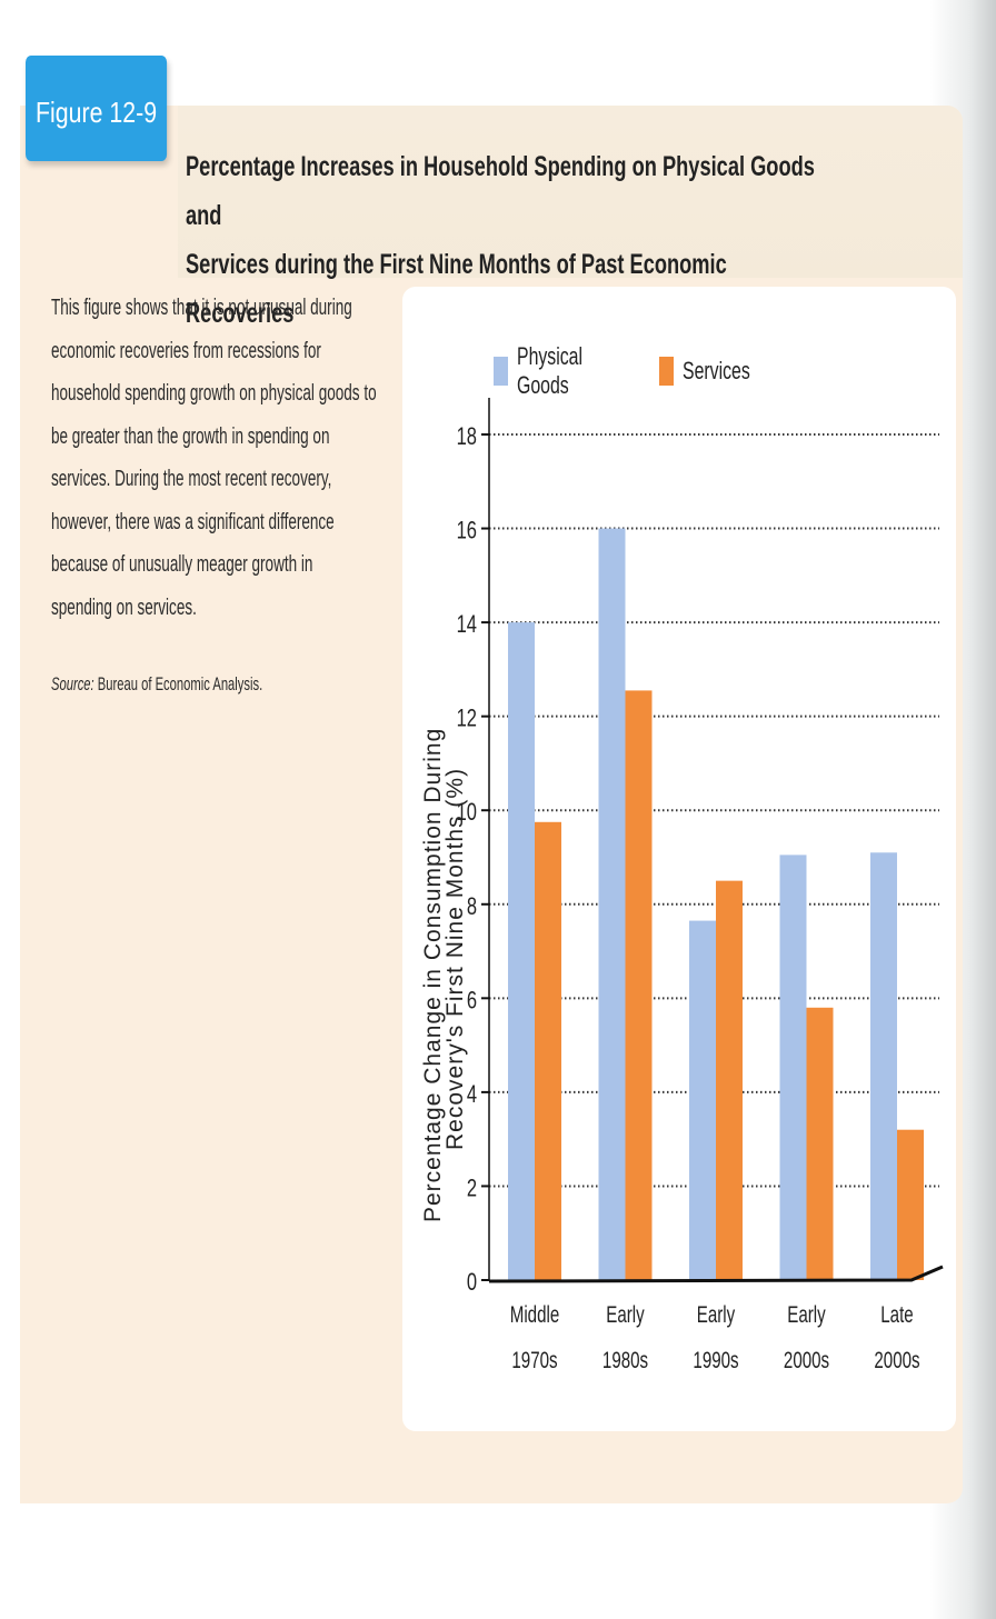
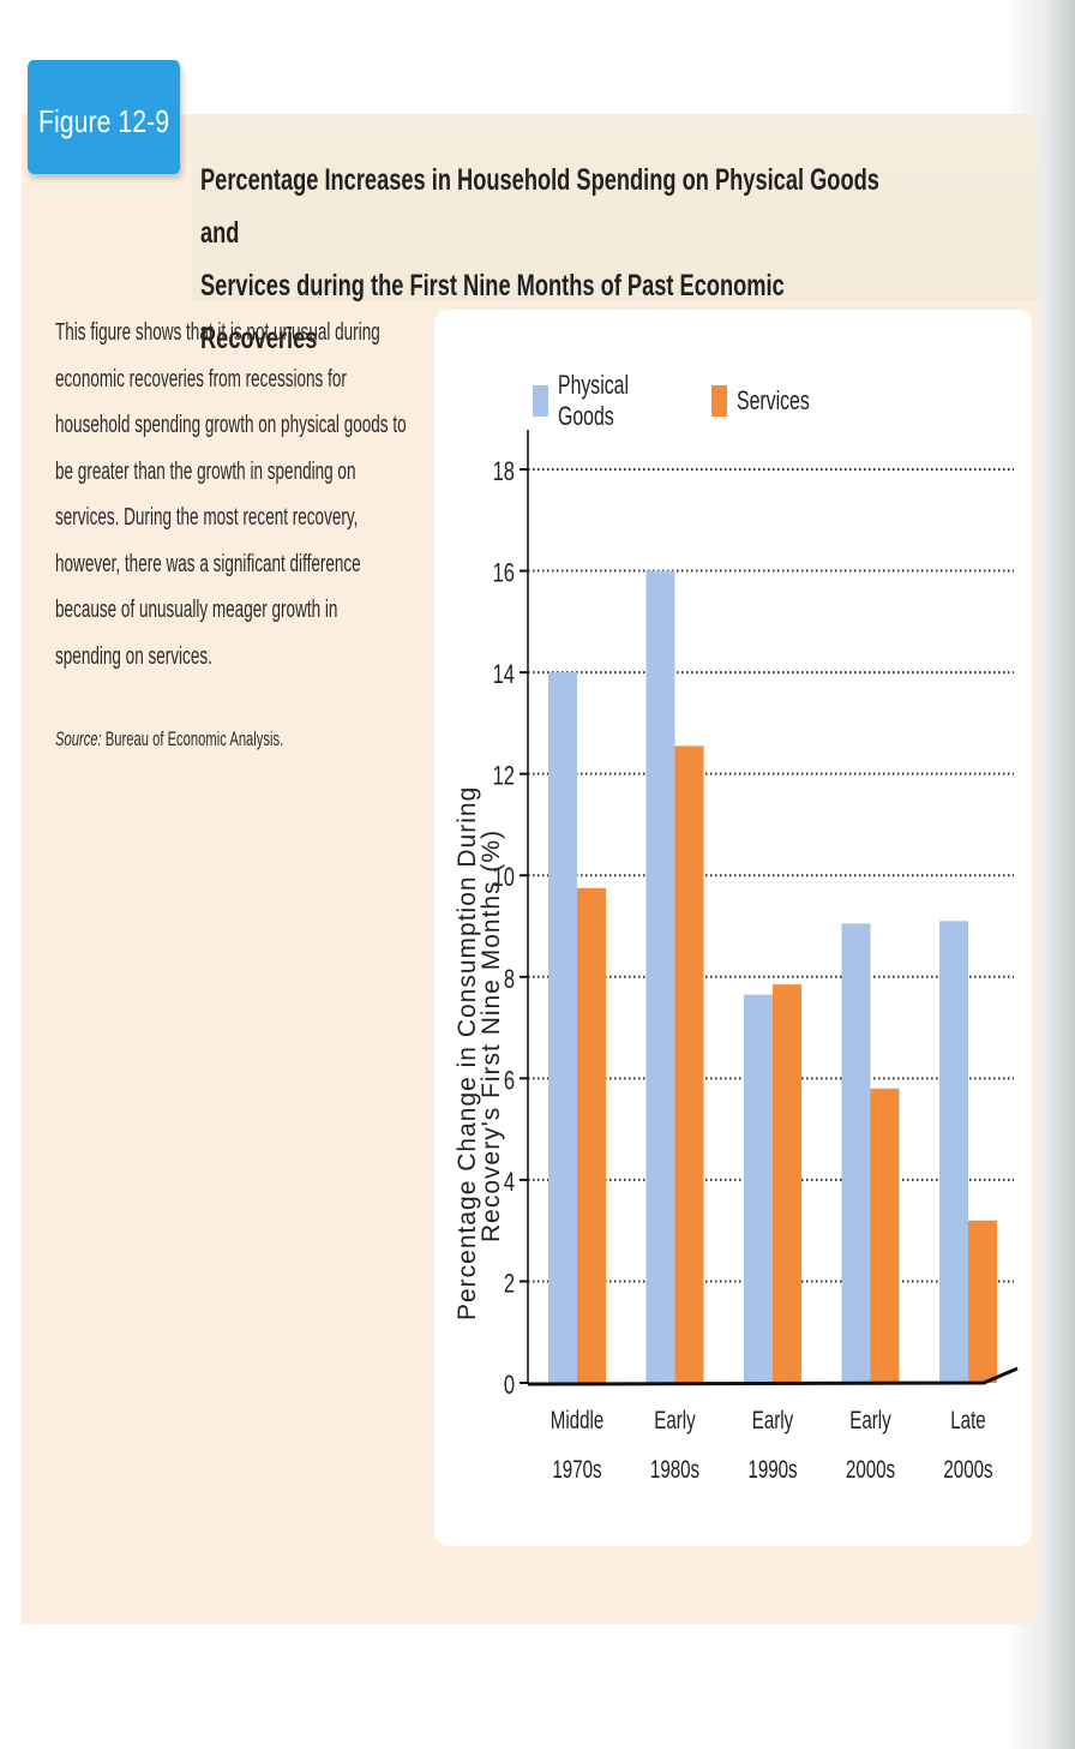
Services/Early 1990s: 8.5 -> 7.8
